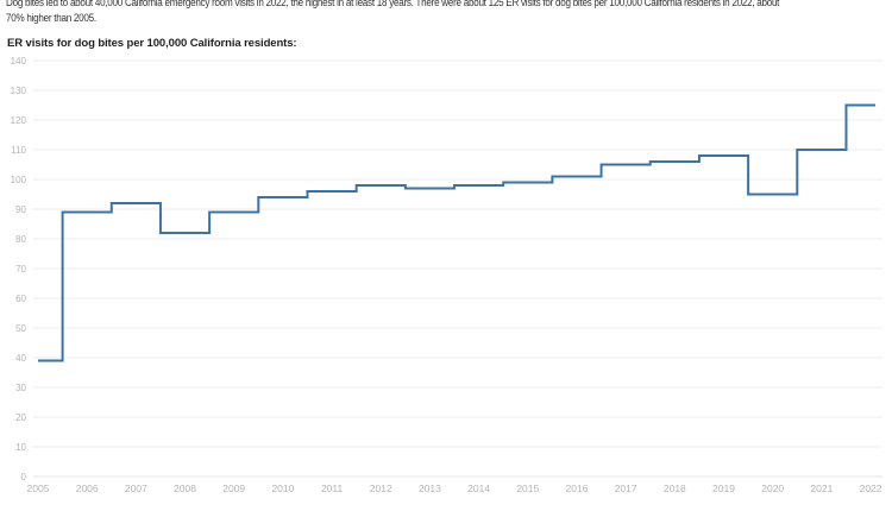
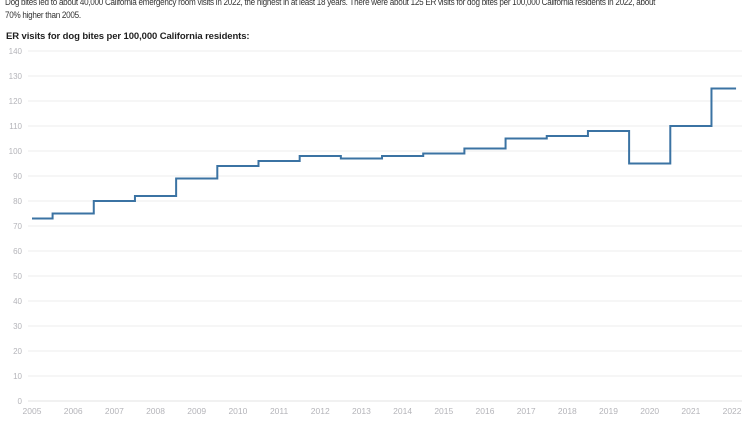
2005: 39 -> 73
2006: 89 -> 75
2007: 92 -> 80
